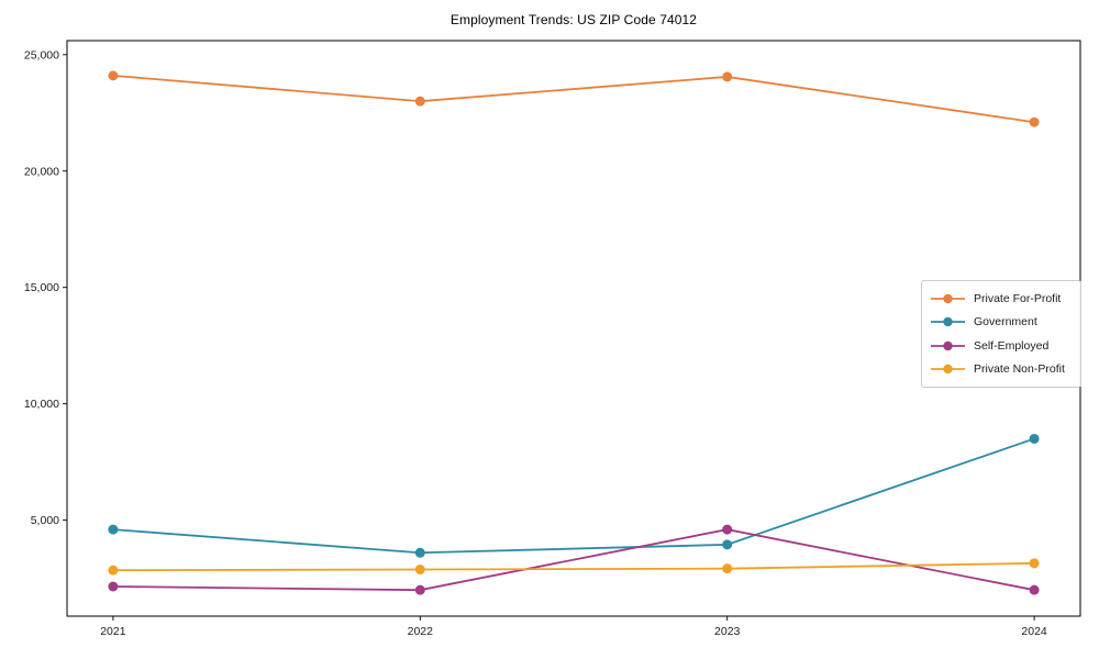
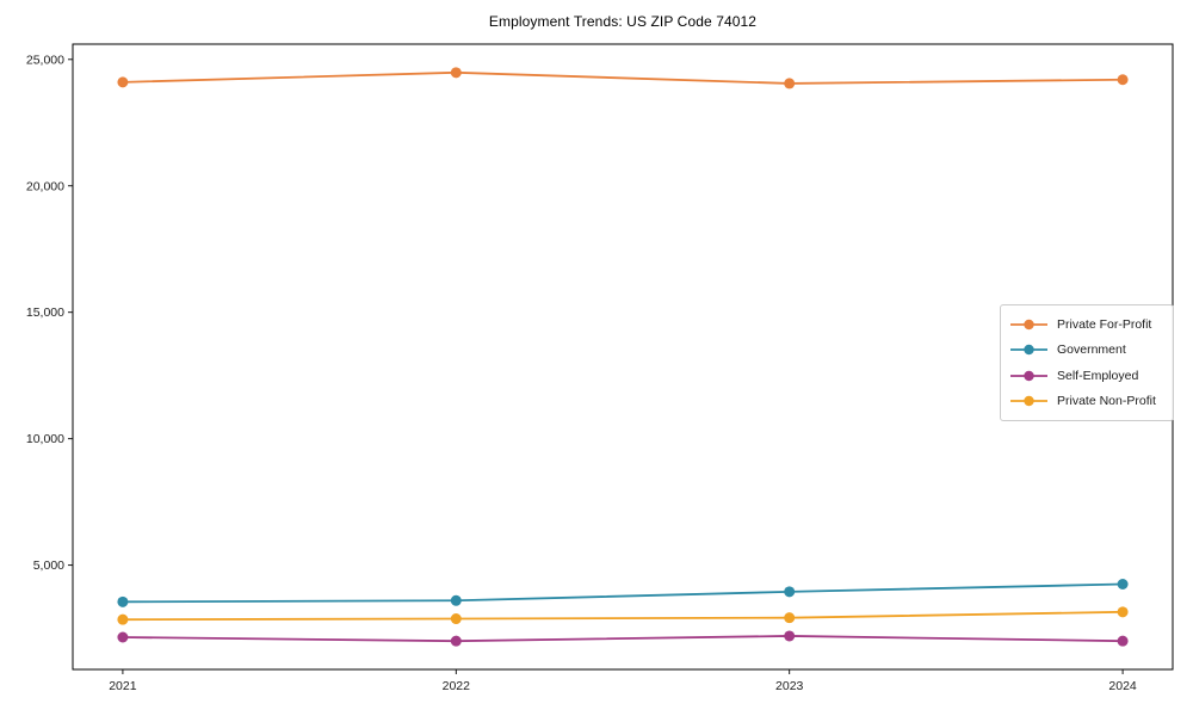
Government/2021: 4600 -> 3600
Private For-Profit/2022: 23000 -> 24500
Self-Employed/2023: 4600 -> 2200
Private For-Profit/2024: 22100 -> 24200
Government/2024: 8500 -> 4200
